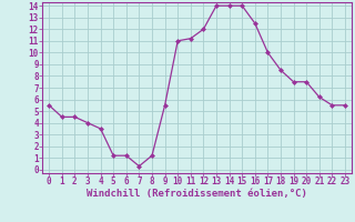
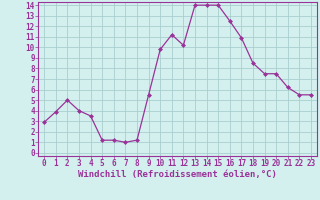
0: 5.5 -> 2.9
1: 4.5 -> 3.9
2: 4.5 -> 5.0
7: 0.3 -> 1.0
10: 11.0 -> 9.8
12: 12.0 -> 10.2
17: 10.0 -> 10.9
